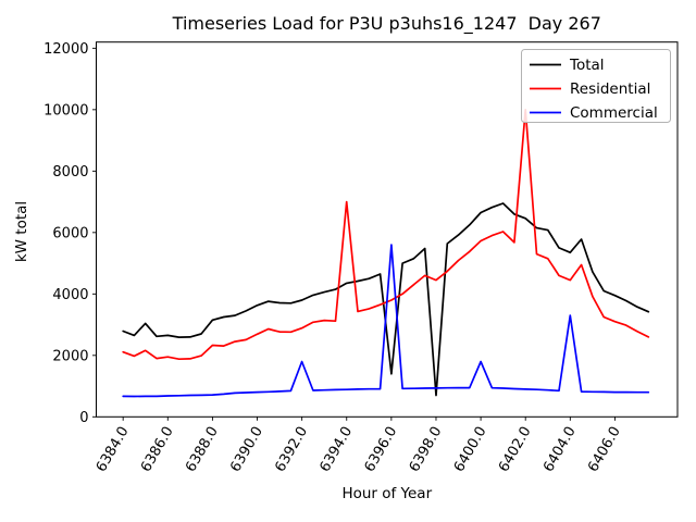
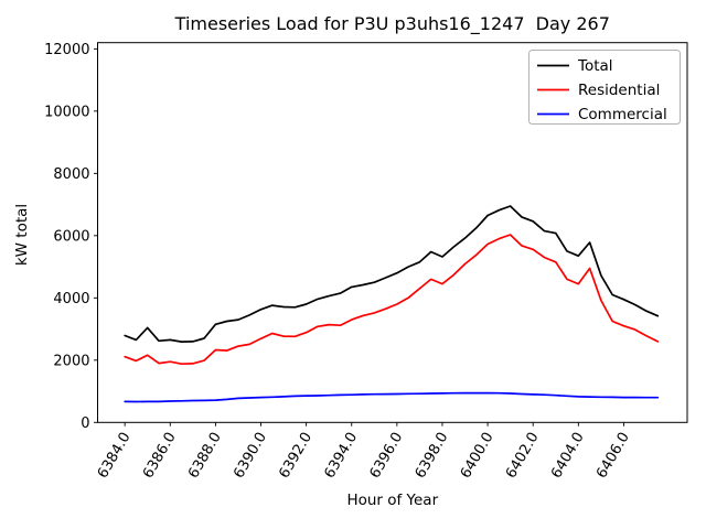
Commercial/6392.0: 1800 -> 900
Residential/6394.0: 7000 -> 3300
Total/6396.0: 1400 -> 4800
Commercial/6396.0: 5600 -> 900
Total/6398.0: 700 -> 5300
Commercial/6400.0: 1800 -> 900
Residential/6402.0: 10000 -> 5600
Commercial/6404.0: 3300 -> 800
